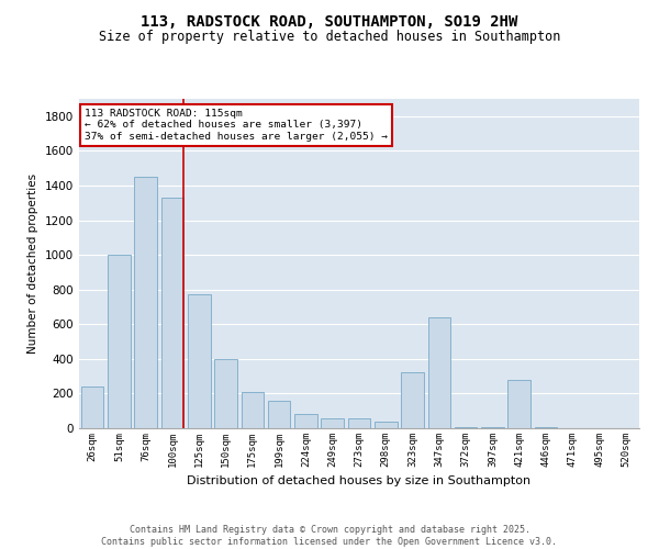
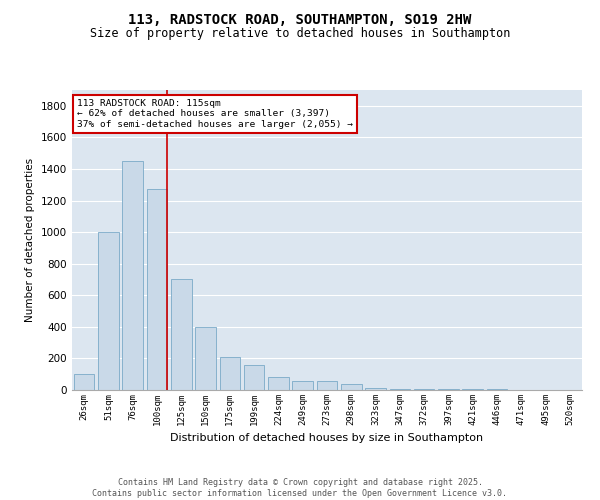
26sqm: 240 -> 100
100sqm: 1330 -> 1270
125sqm: 770 -> 700
323sqm: 320 -> 10
347sqm: 640 -> 0
421sqm: 280 -> 0
